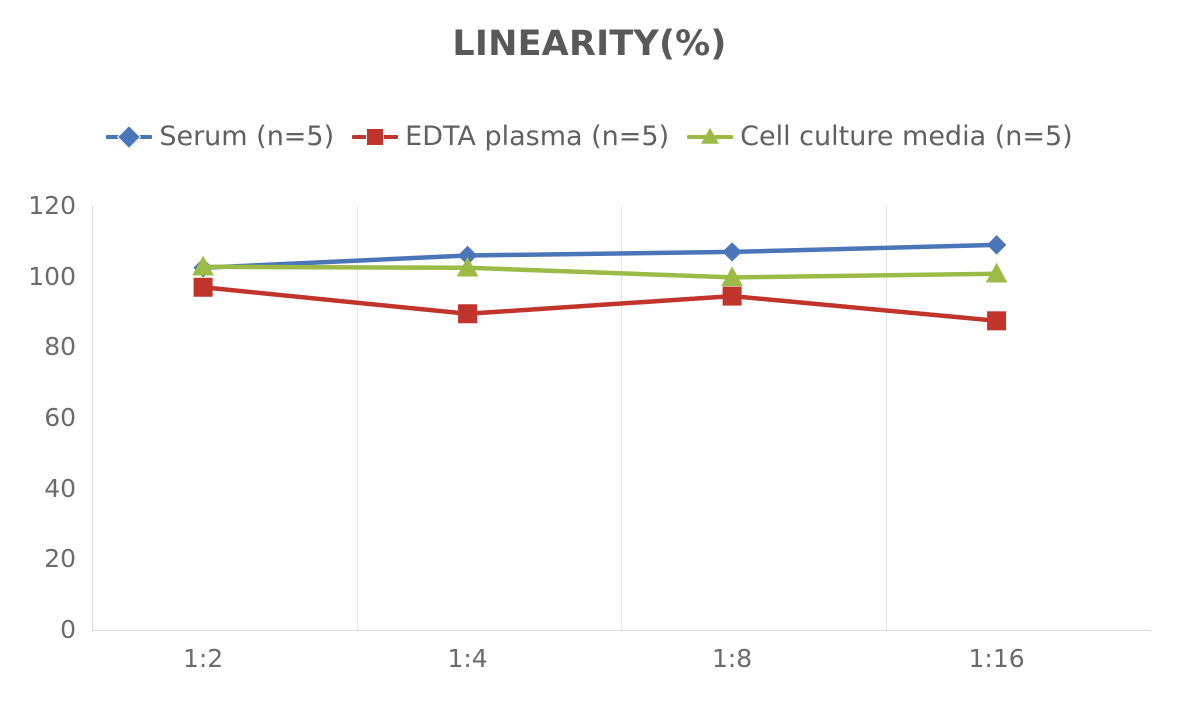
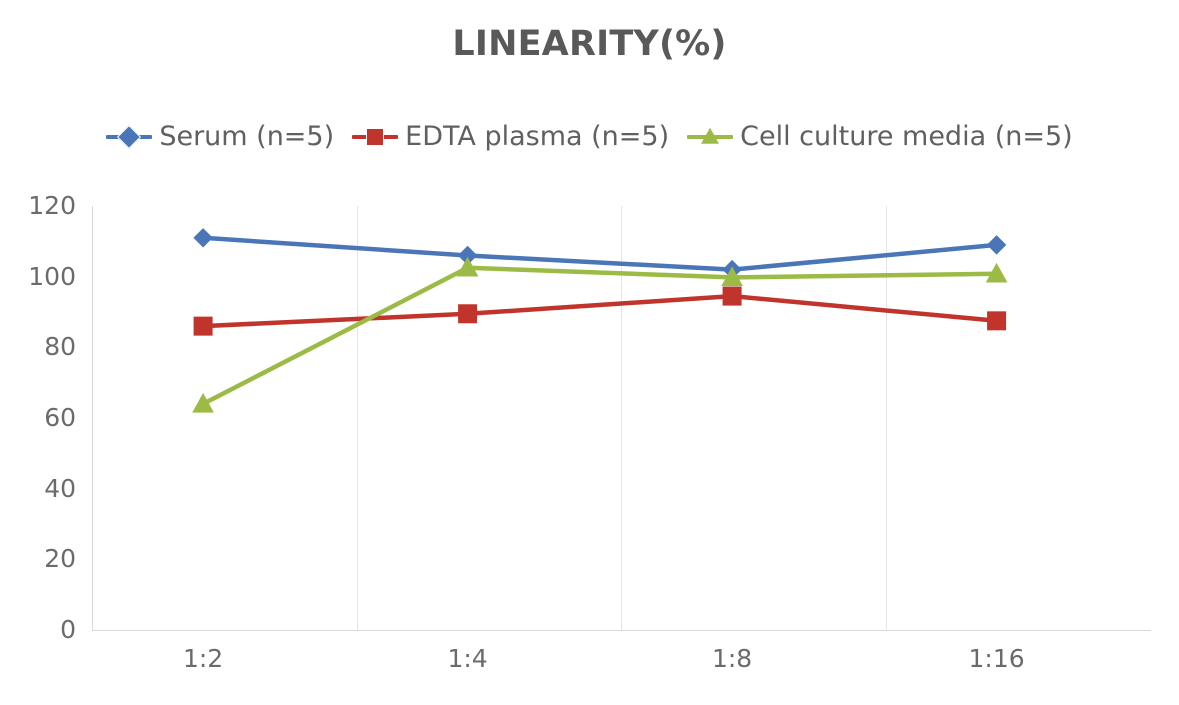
Serum (n=5)/1:2: 102 -> 111
EDTA plasma (n=5)/1:2: 97 -> 86
Cell culture media (n=5)/1:2: 103 -> 64
Serum (n=5)/1:8: 107 -> 102
